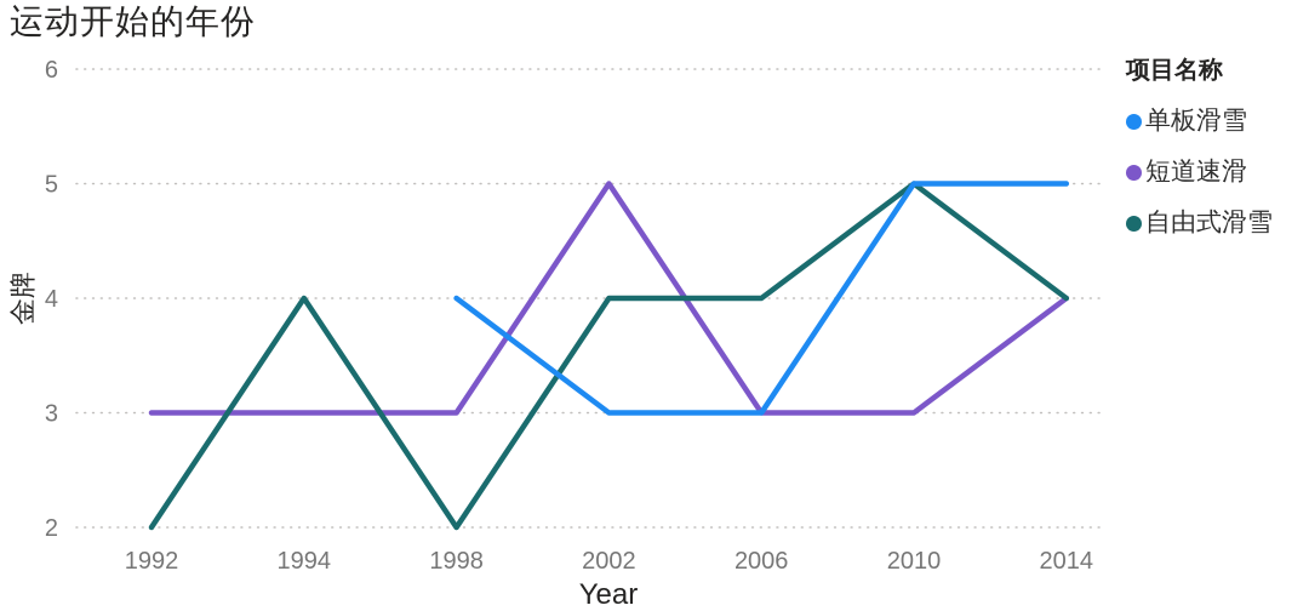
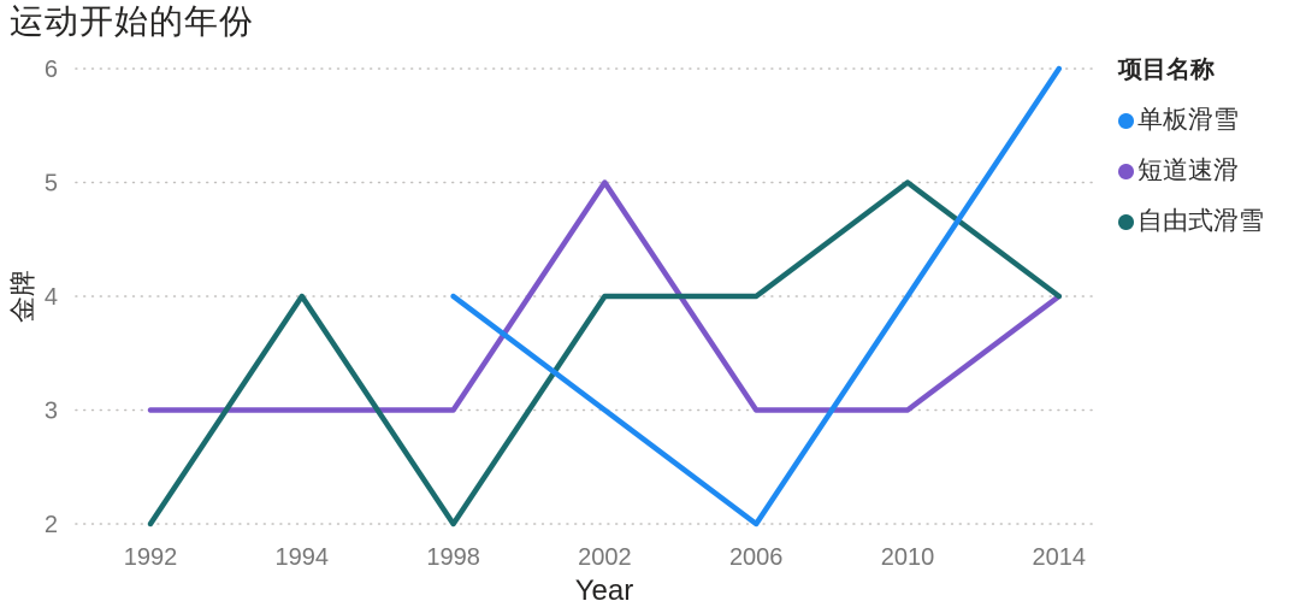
单板滑雪/2006: 3 -> 2
单板滑雪/2010: 5 -> 4
单板滑雪/2014: 5 -> 6
